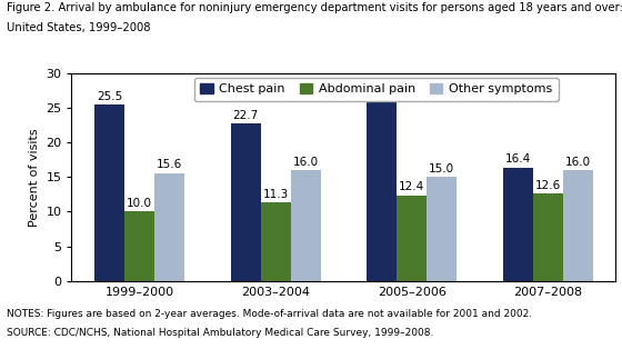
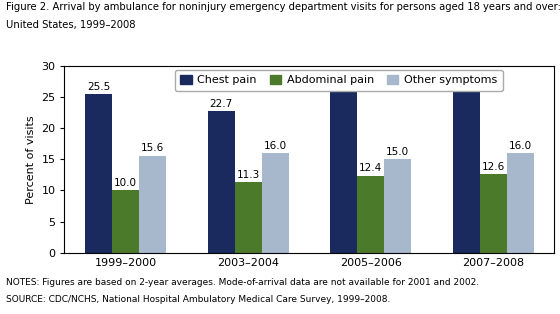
Chest pain/2007–2008: 16.4 -> 25.8
